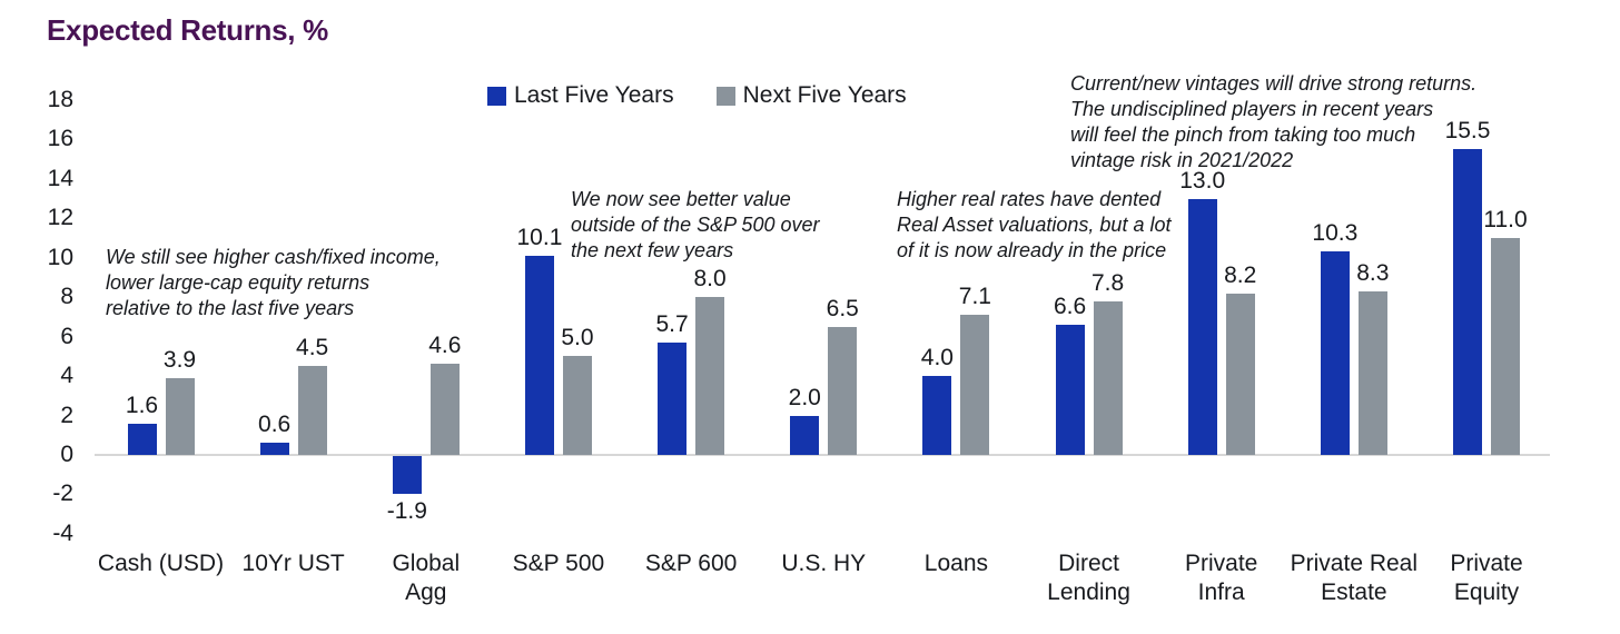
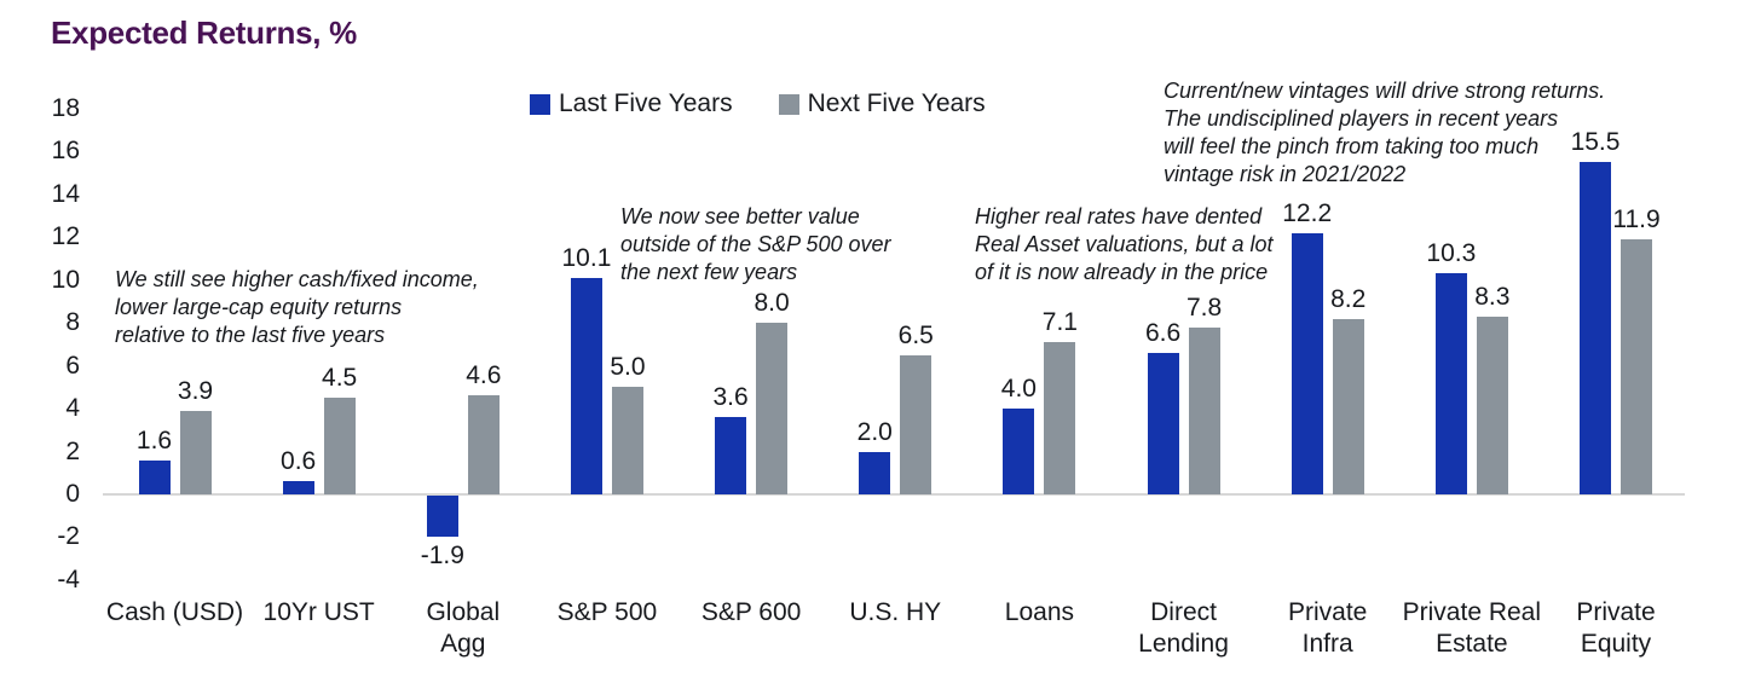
Last Five Years/S&P 600: 5.7 -> 3.6
Last Five Years/Private Infra: 13.0 -> 12.2
Next Five Years/Private Equity: 11.0 -> 11.9
